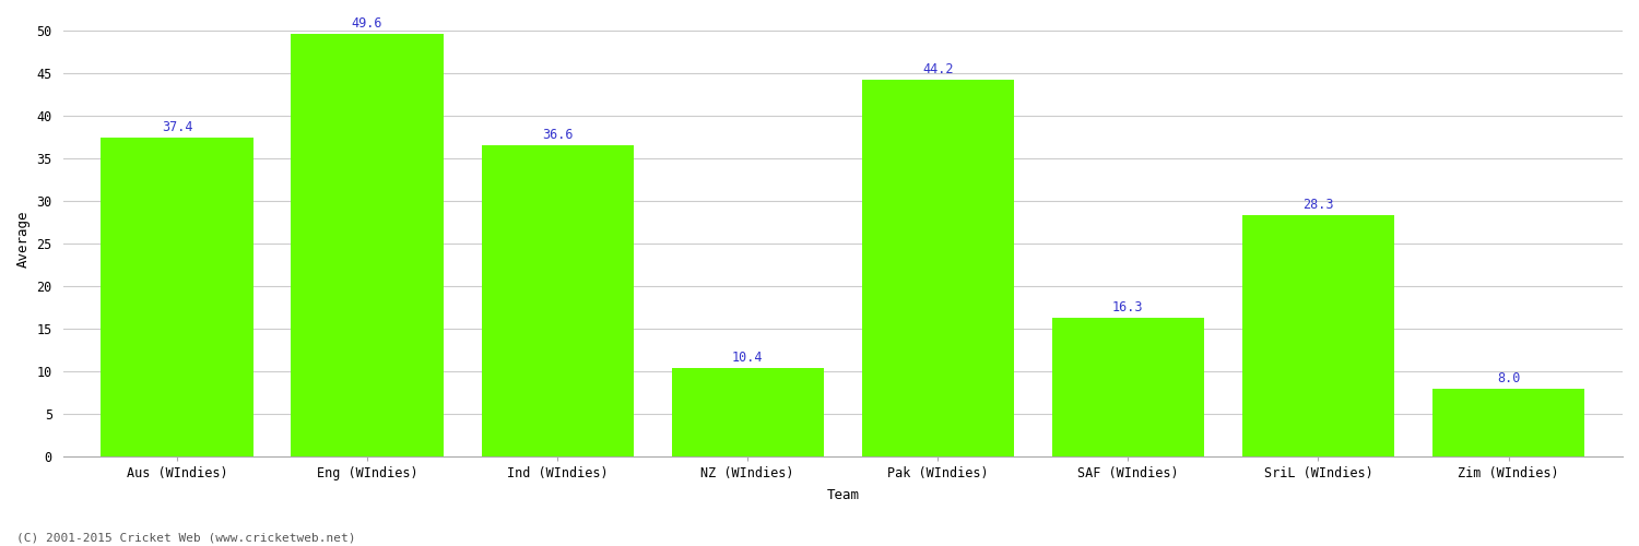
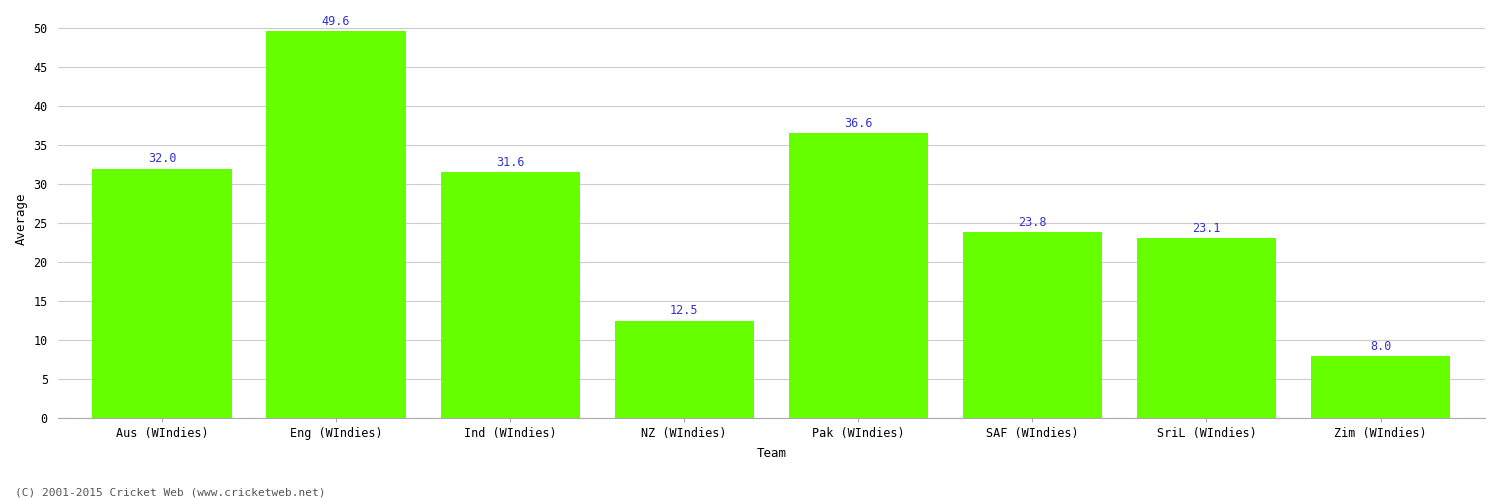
Aus (WIndies): 37.4 -> 32.0
Ind (WIndies): 36.6 -> 31.6
NZ (WIndies): 10.4 -> 12.5
Pak (WIndies): 44.2 -> 36.6
SAF (WIndies): 16.3 -> 23.8
SriL (WIndies): 28.3 -> 23.1
